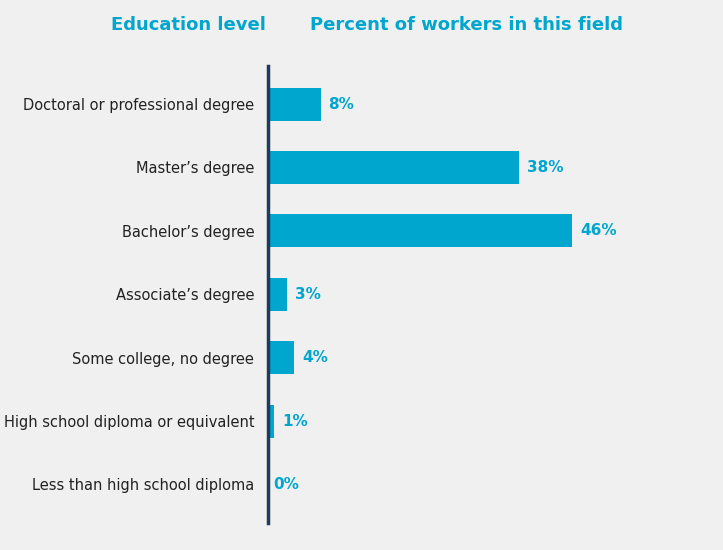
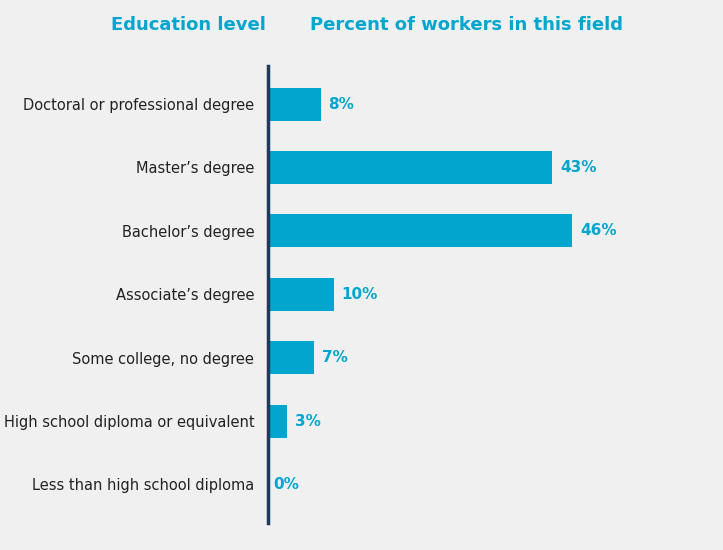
Master’s degree: 38% -> 43%
Associate’s degree: 3% -> 10%
Some college, no degree: 4% -> 7%
High school diploma or equivalent: 1% -> 3%
